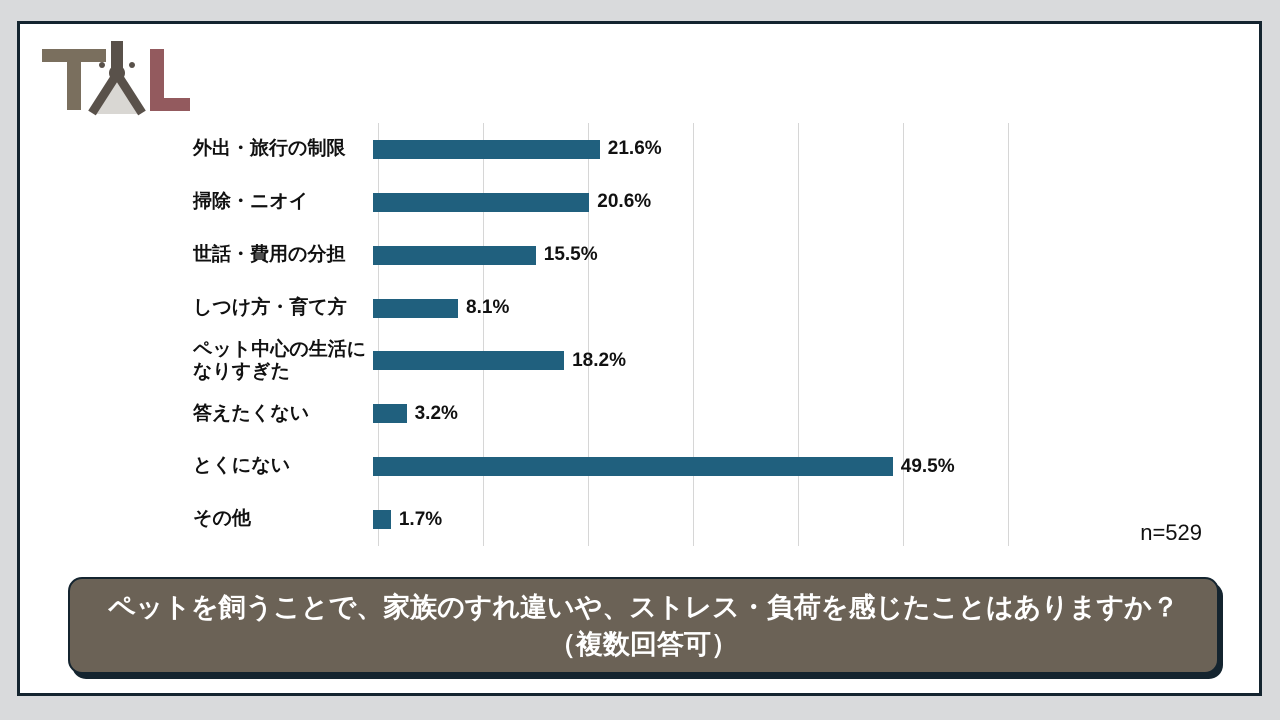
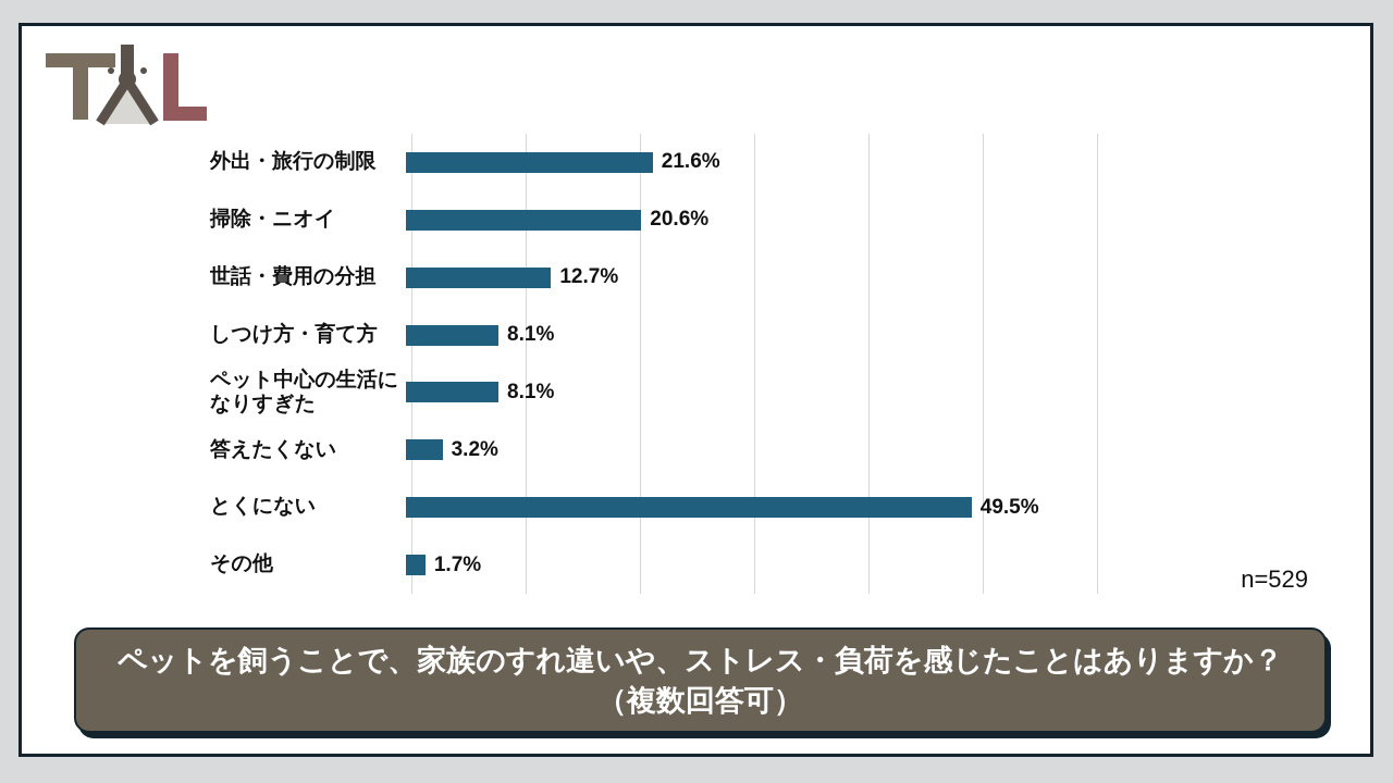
世話・費用の分担: 15.5% -> 12.7%
ペット中心の生活に なりすぎた: 18.2% -> 8.1%
